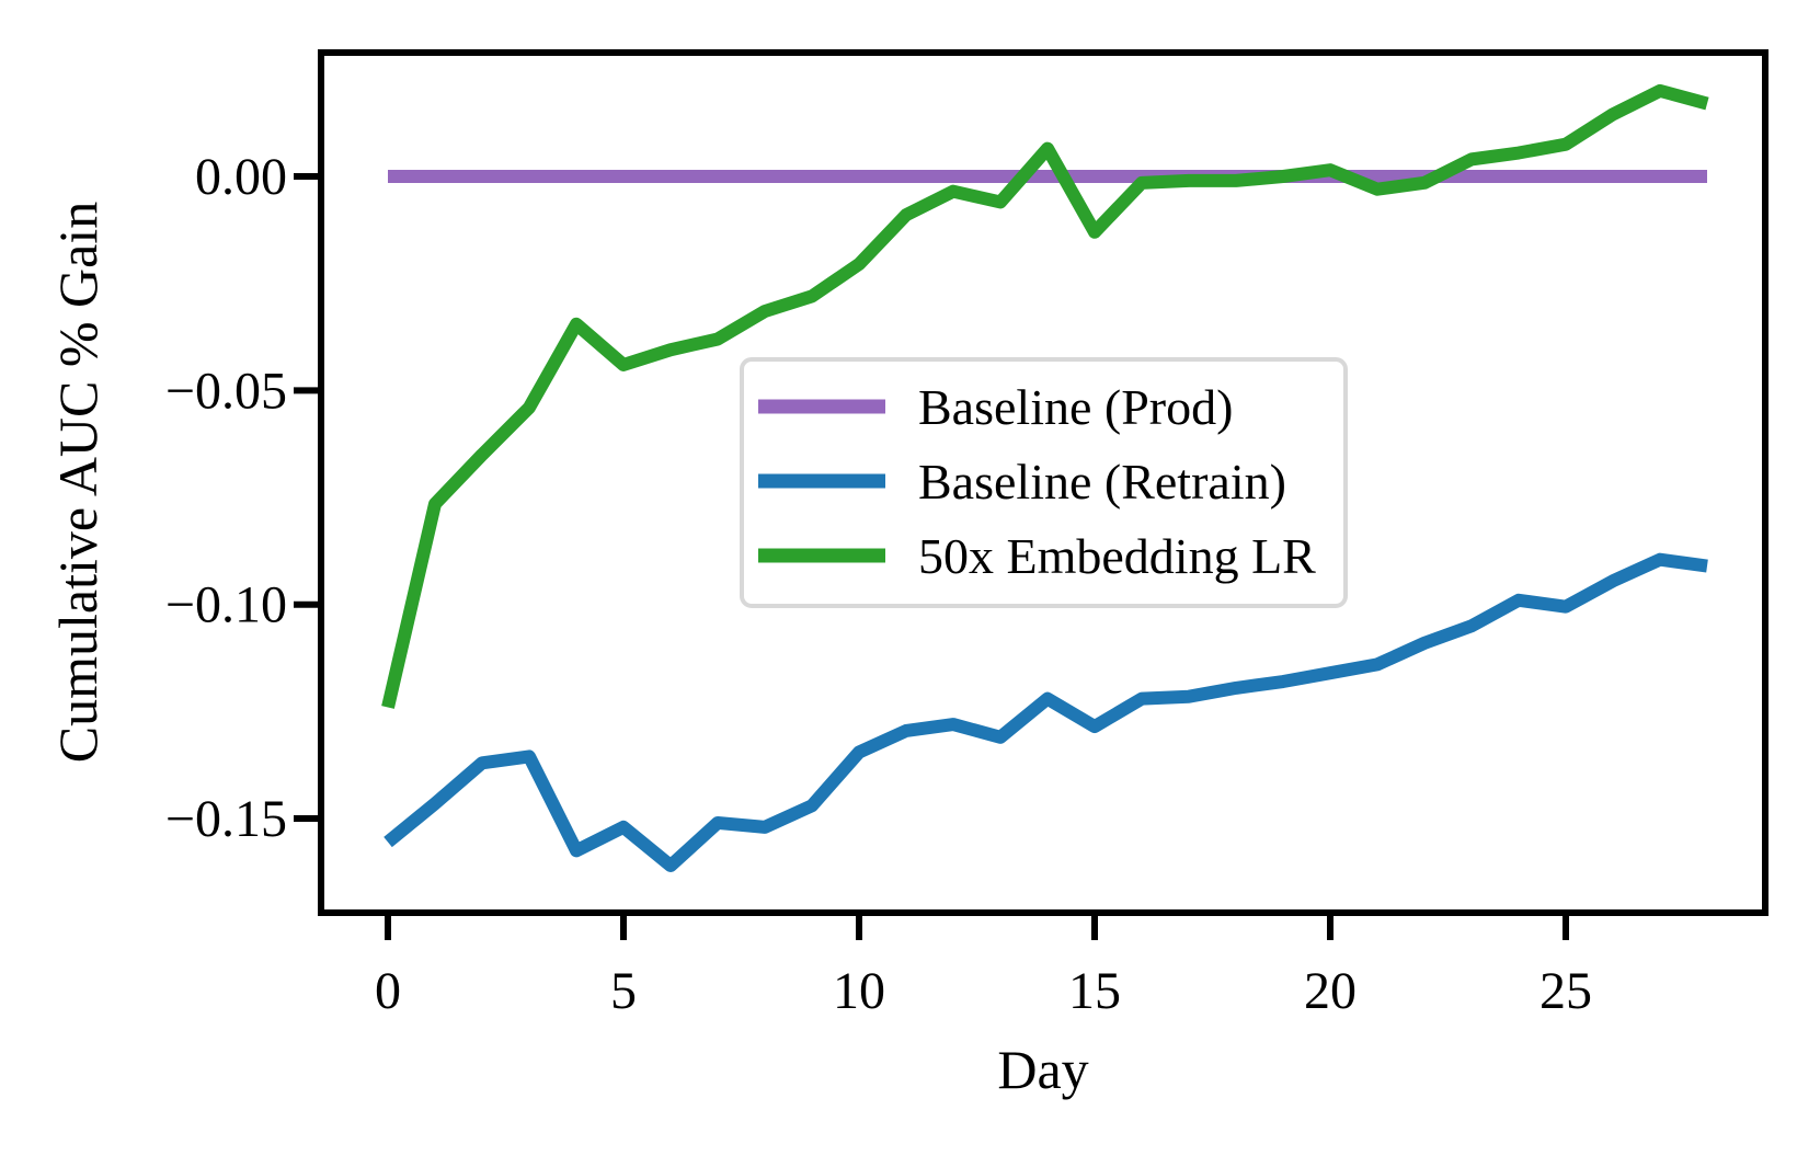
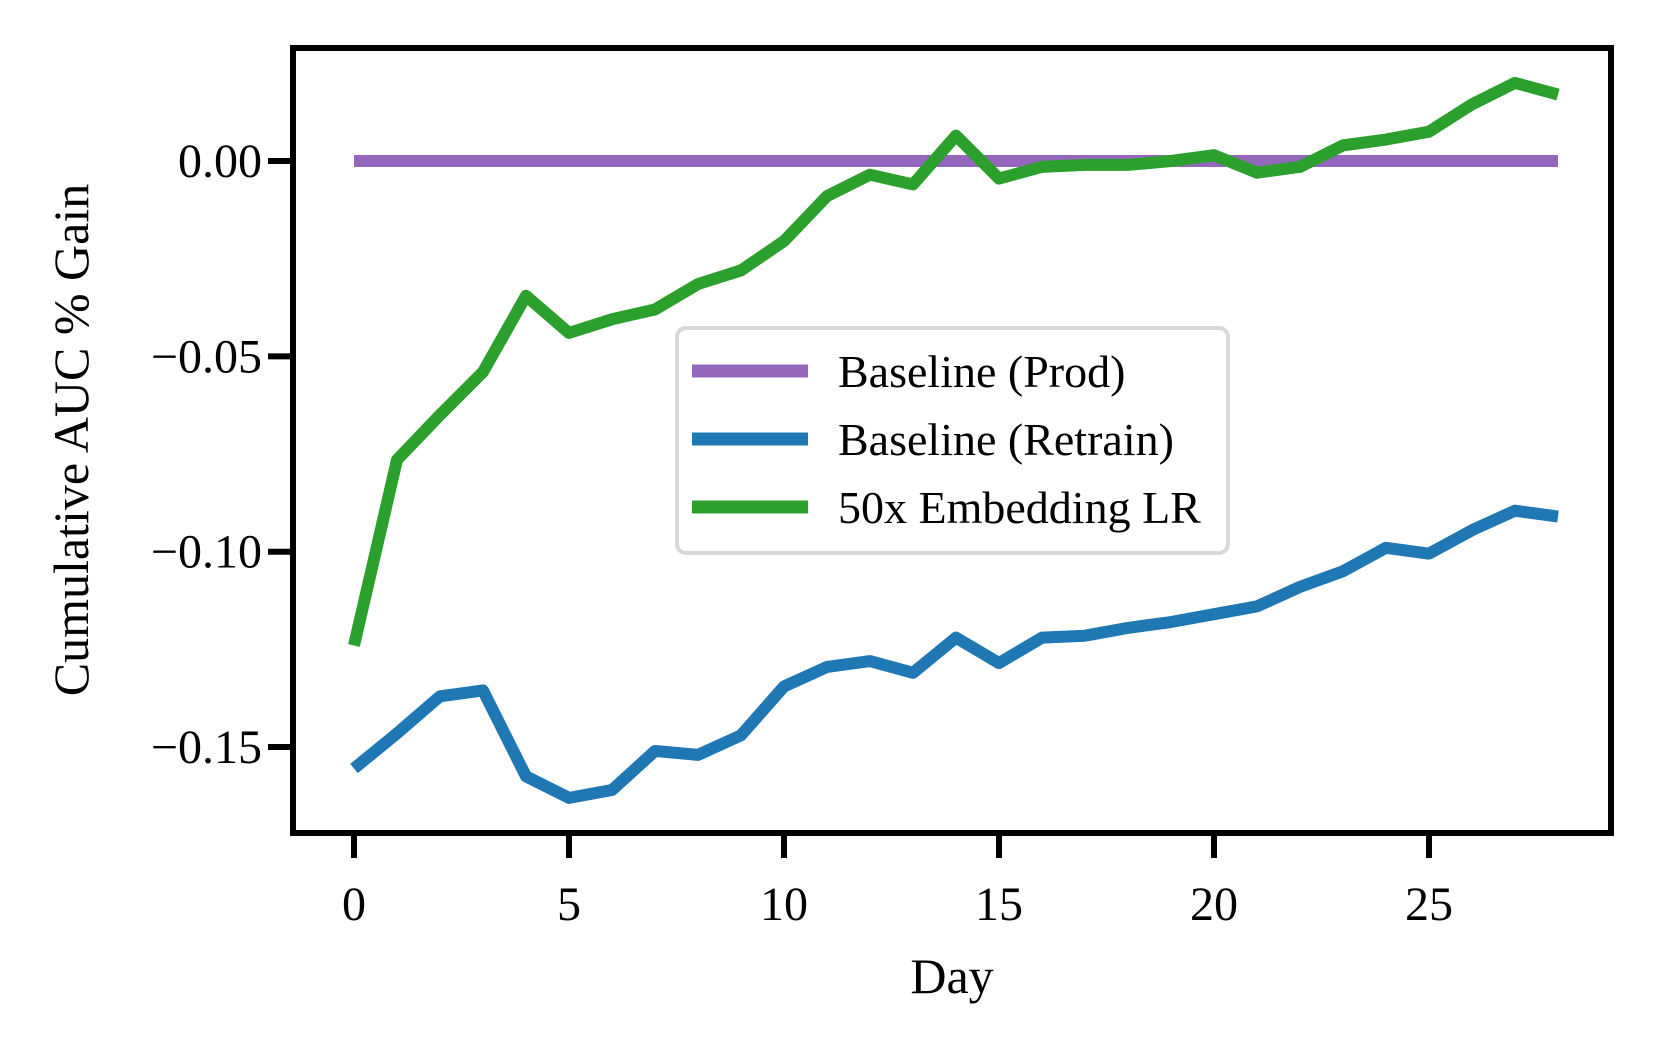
Baseline (Retrain)/5: -0.152 -> -0.163
50x Embedding LR/15: -0.013 -> -0.004
